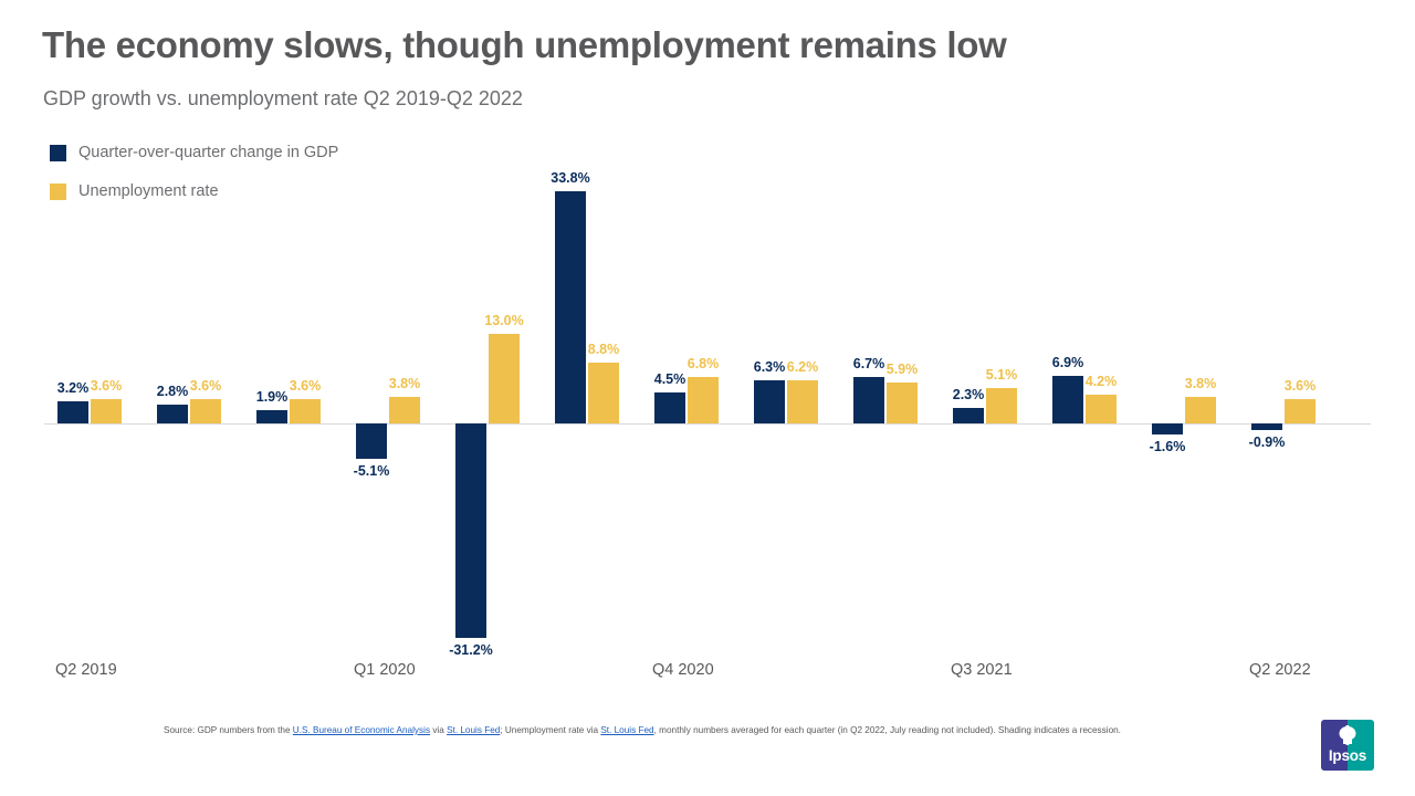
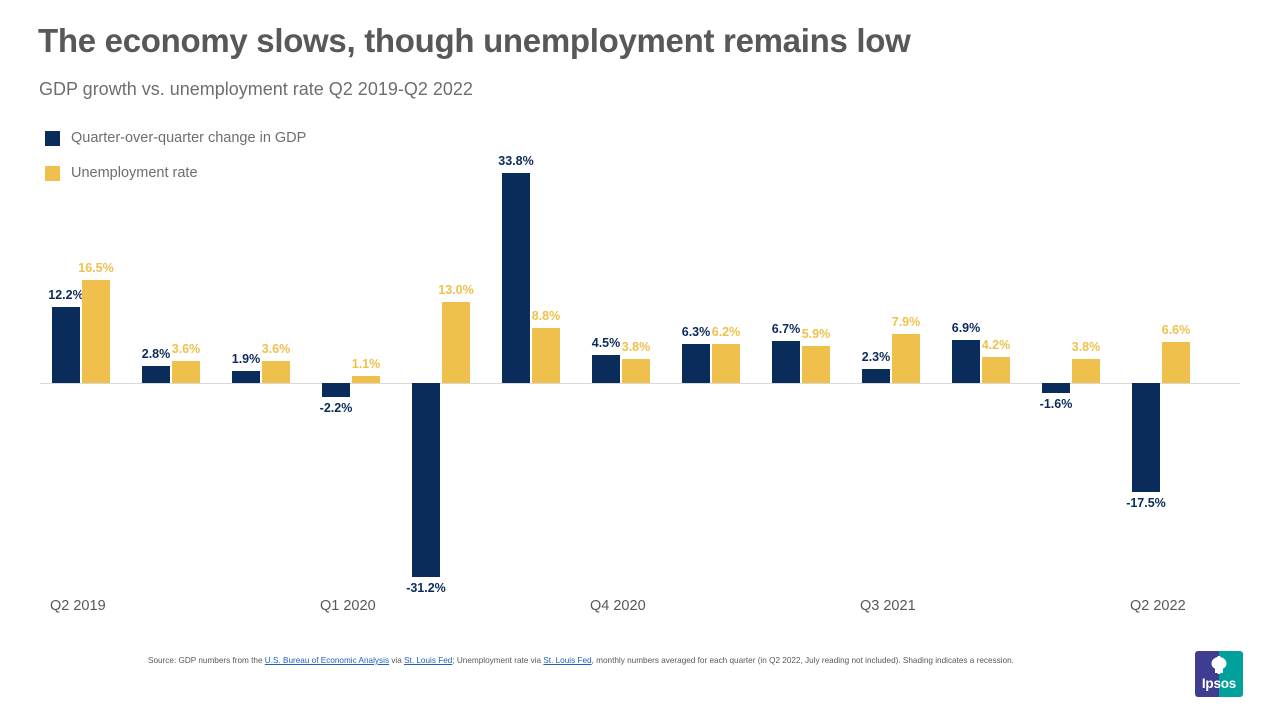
Quarter-over-quarter change in GDP/Q2 2019: 3.2% -> 12.2%
Unemployment rate/Q2 2019: 3.6% -> 16.5%
Quarter-over-quarter change in GDP/Q1 2020: -5.1% -> -2.2%
Unemployment rate/Q1 2020: 3.8% -> 1.1%
Unemployment rate/Q4 2020: 6.8% -> 3.8%
Unemployment rate/Q3 2021: 5.1% -> 7.9%
Quarter-over-quarter change in GDP/Q2 2022: -0.9% -> -17.5%
Unemployment rate/Q2 2022: 3.6% -> 6.6%
